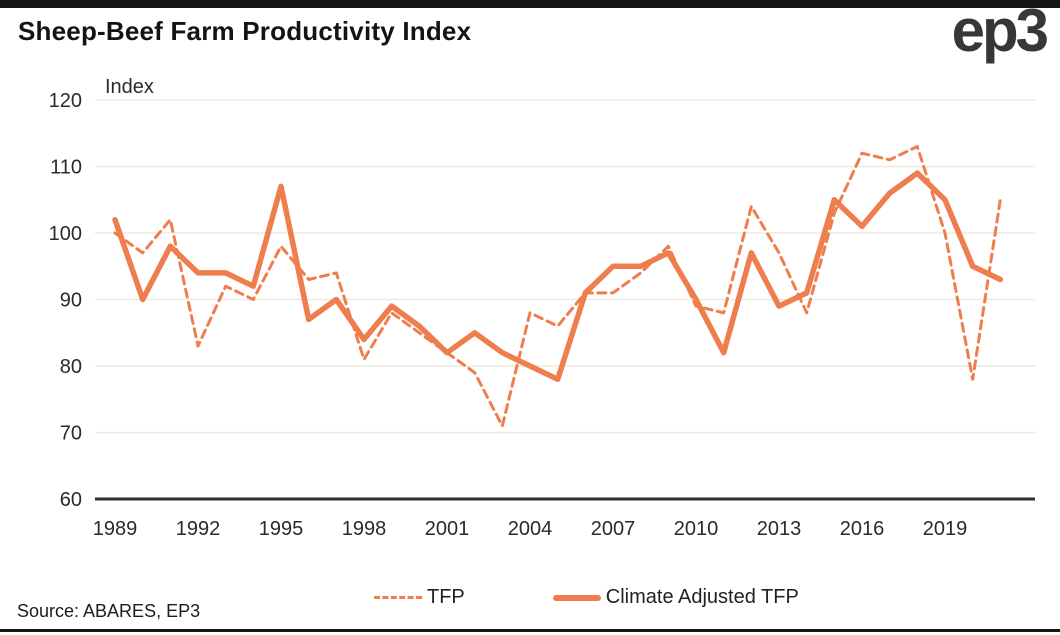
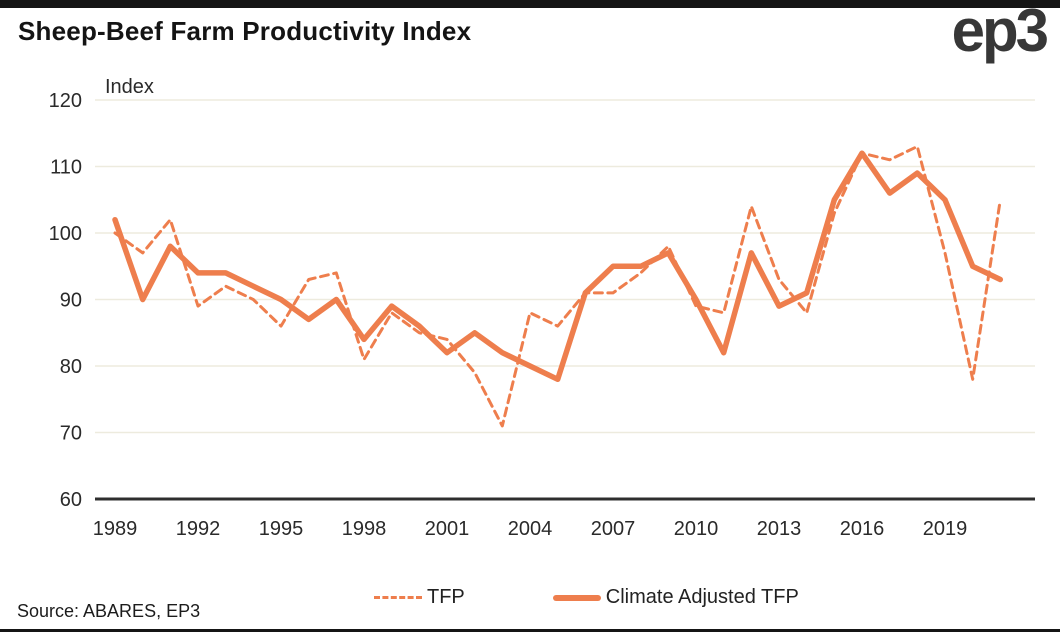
TFP/1992: 83 -> 89
TFP/1995: 98 -> 86
Climate Adjusted TFP/1995: 107 -> 90
TFP/2001: 82 -> 84
TFP/2013: 97 -> 93
Climate Adjusted TFP/2016: 101 -> 112
TFP/2019: 100 -> 97
